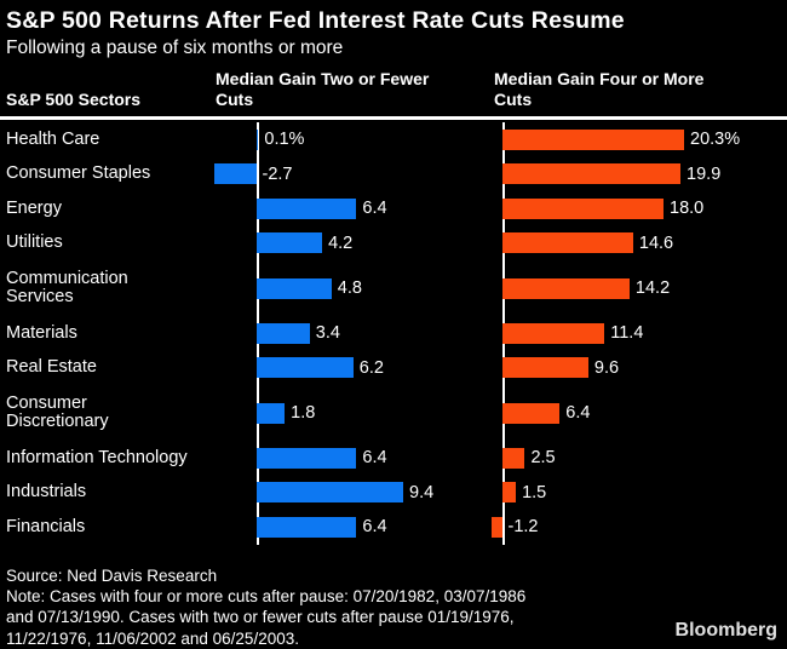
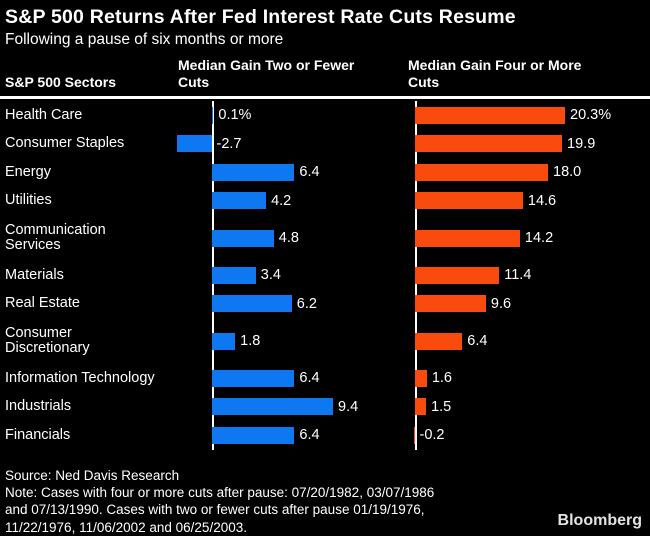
Median Gain Four or More Cuts/Information Technology: 2.5 -> 1.6
Median Gain Four or More Cuts/Financials: -1.2 -> -0.2
